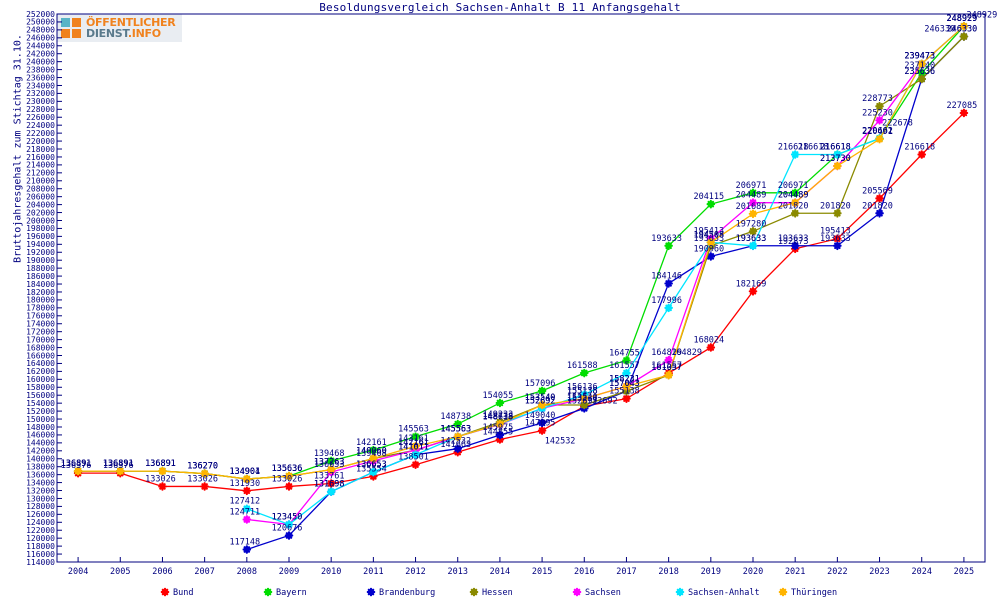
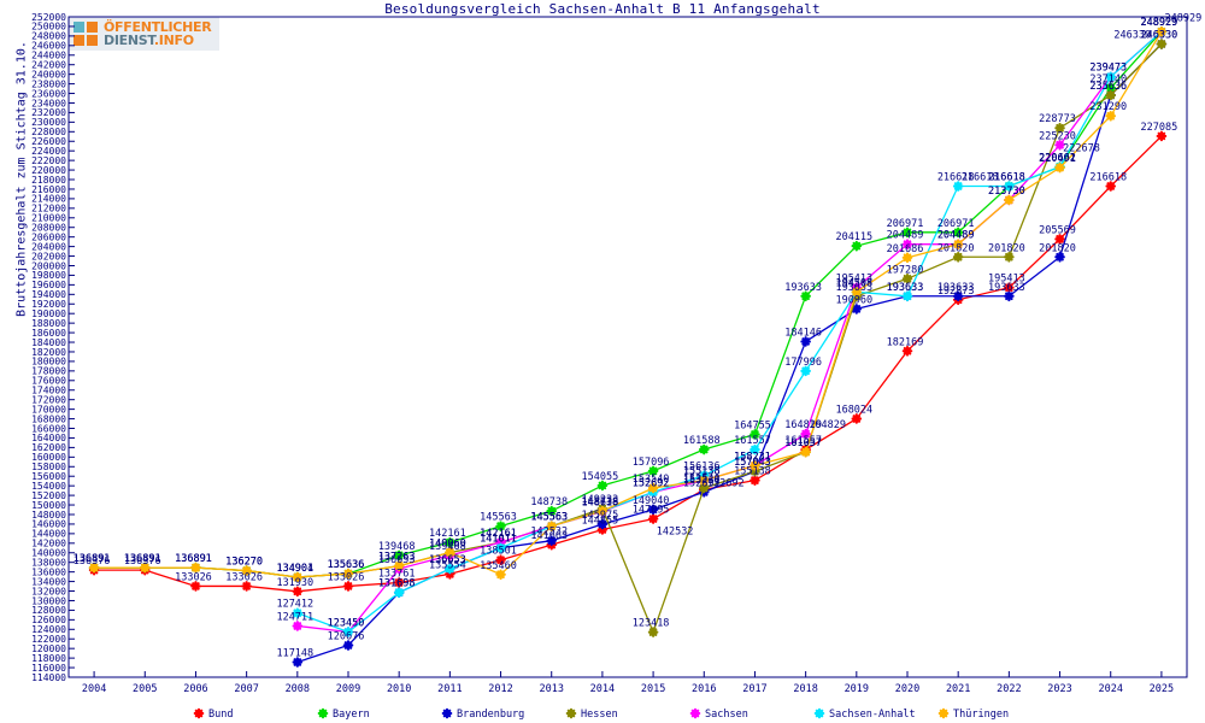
Thüringen/2012: 143161 -> 135460
Hessen/2015: 153540 -> 123418
Thüringen/2024: 239473 -> 231290
